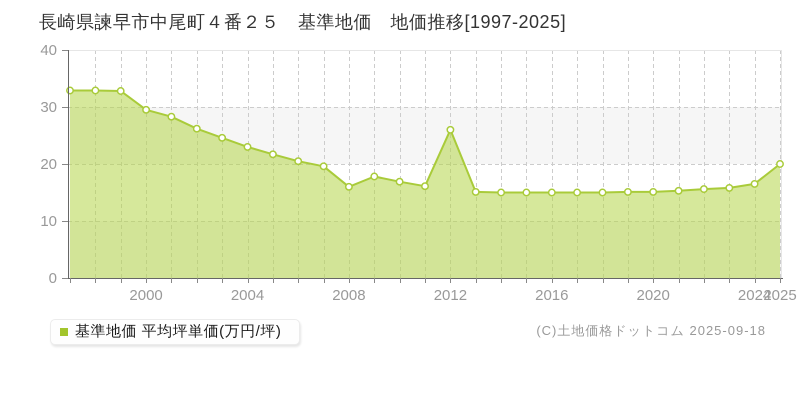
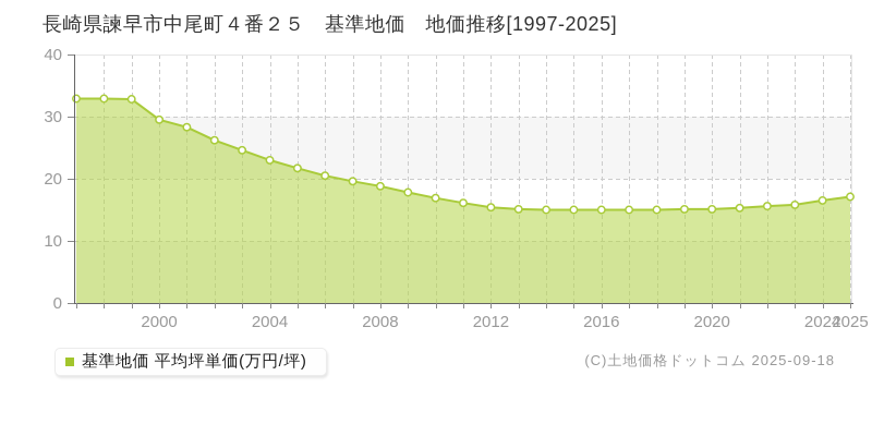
2008: 16 -> 19
2012: 26 -> 15
2025: 20 -> 17
